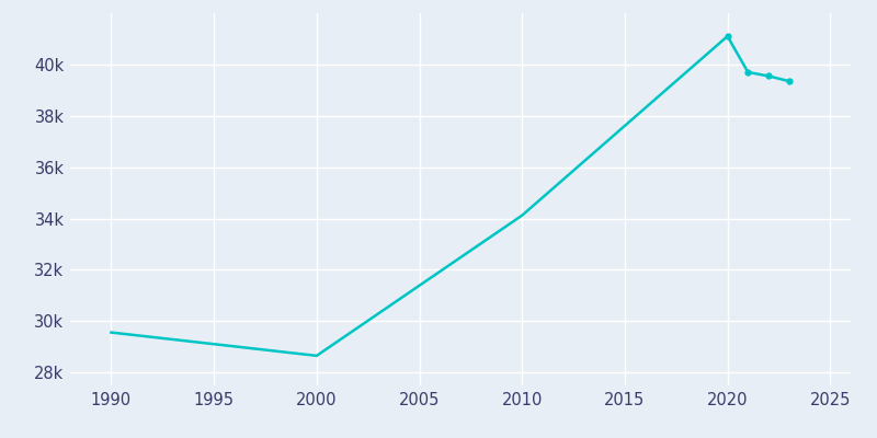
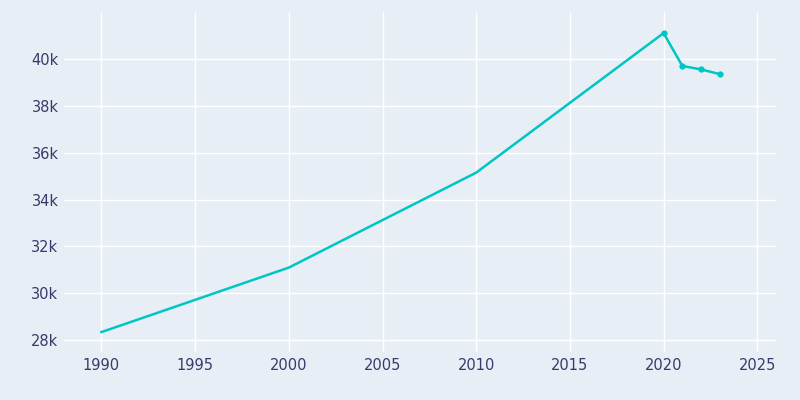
1990: 29.56k -> 28.35k
2000: 28.66k -> 31.10k
2010: 34.12k -> 35.15k
